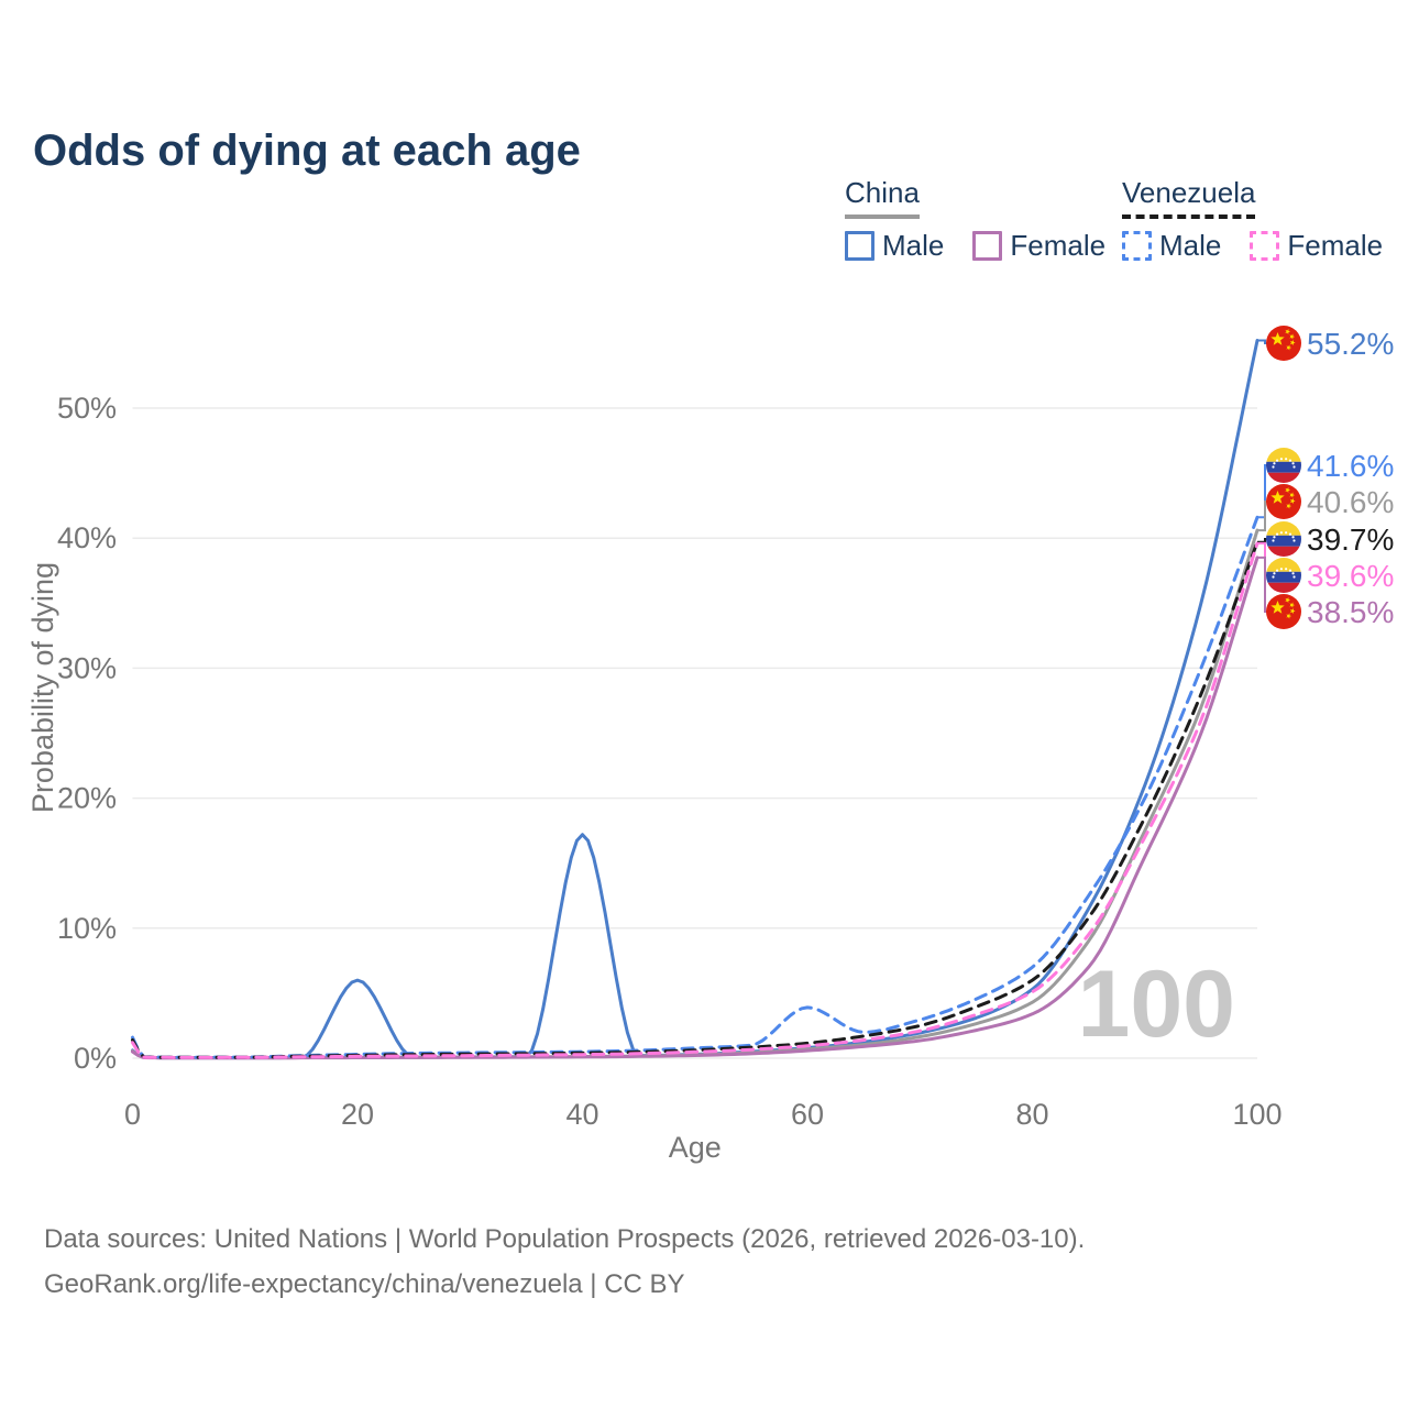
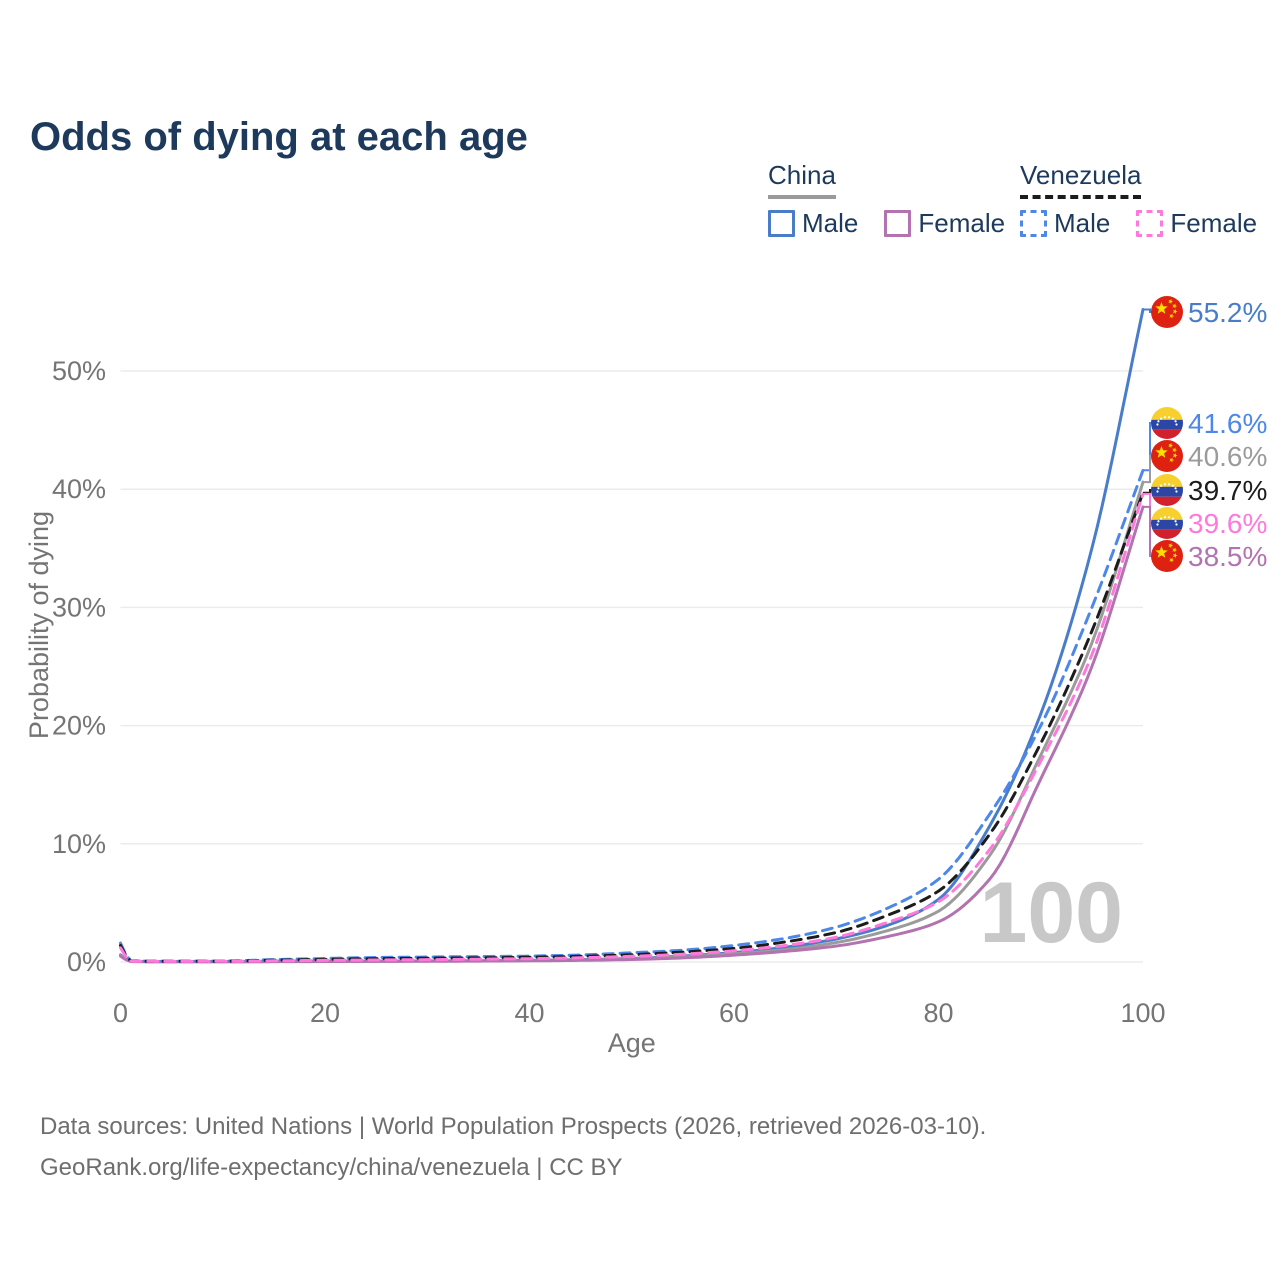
China Male/20: 6.0% -> 0.1%
China Male/40: 17.2% -> 0.1%
Venezuela Male/60: 3.9% -> 1.4%
